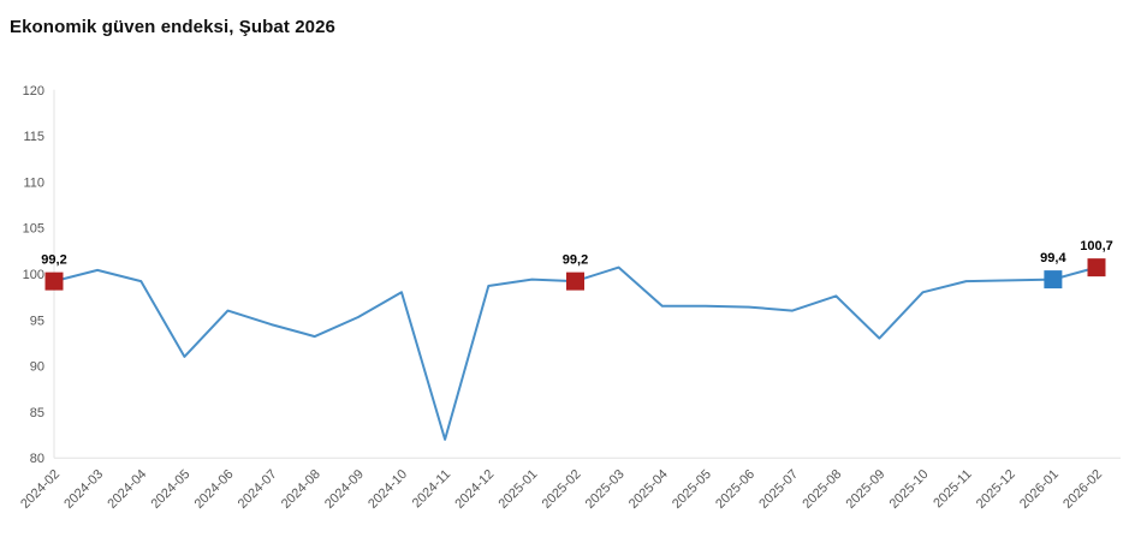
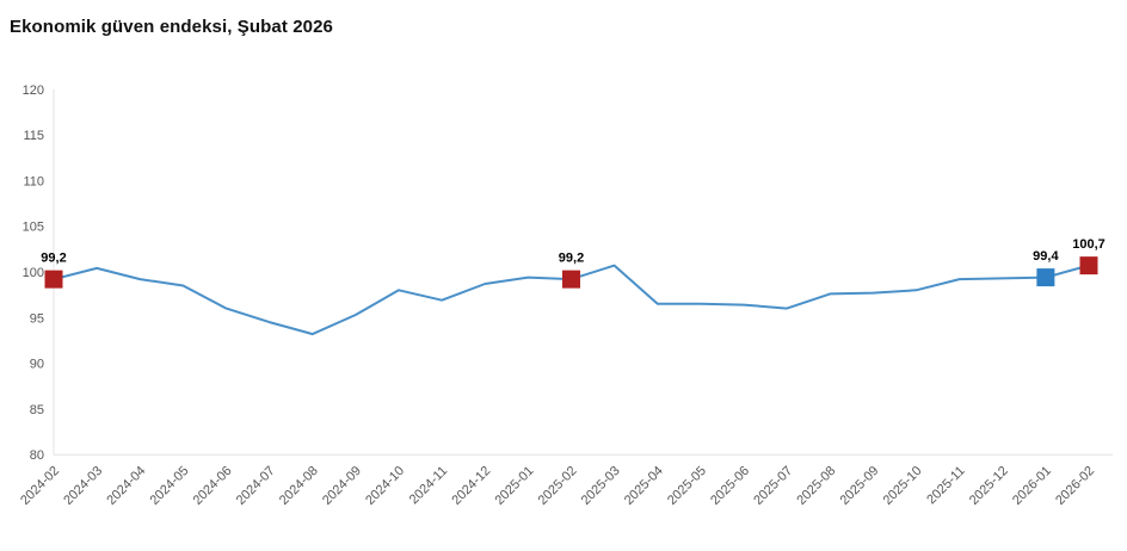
2024-05: 91 -> 98
2024-11: 82 -> 97
2025-09: 93 -> 98
